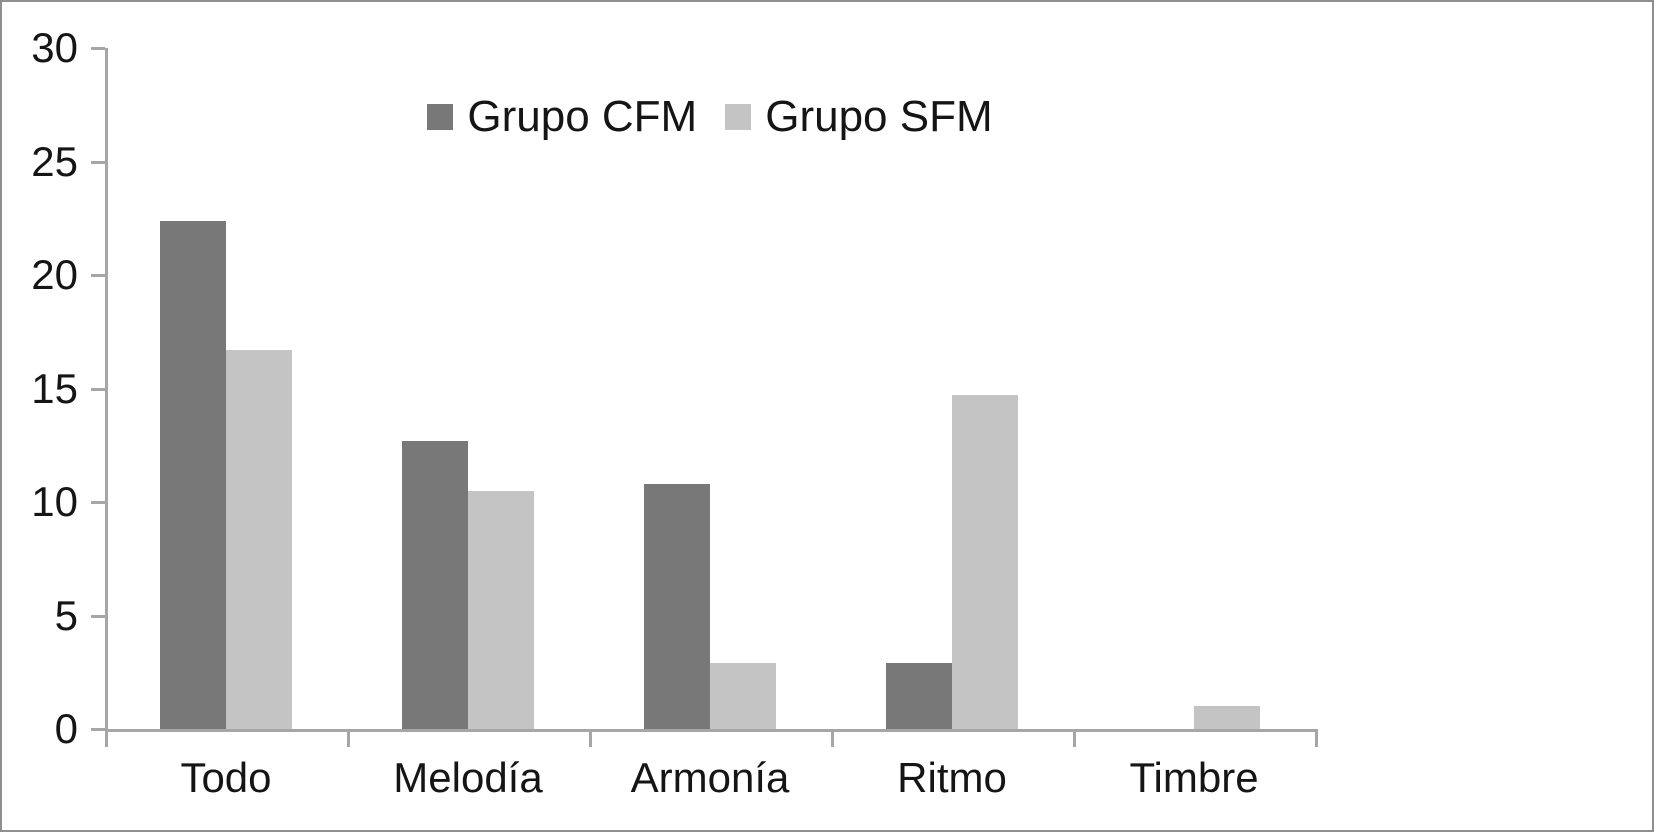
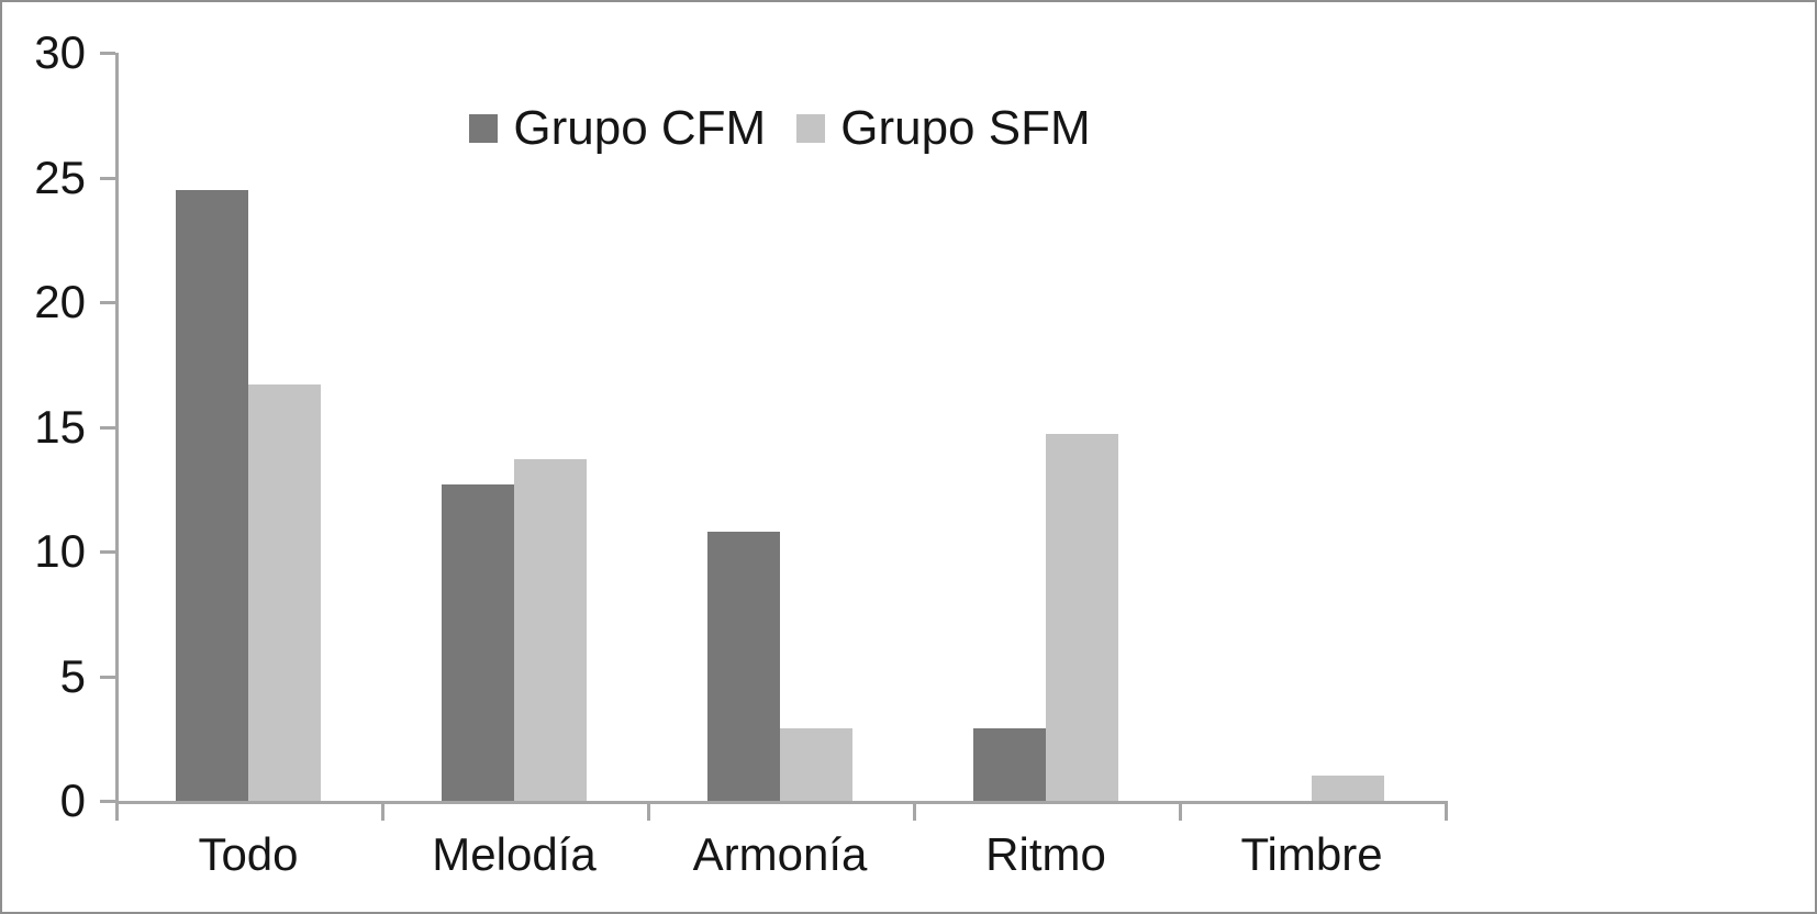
Grupo CFM/Todo: 22.4 -> 24.5
Grupo SFM/Melodía: 10.5 -> 13.7
